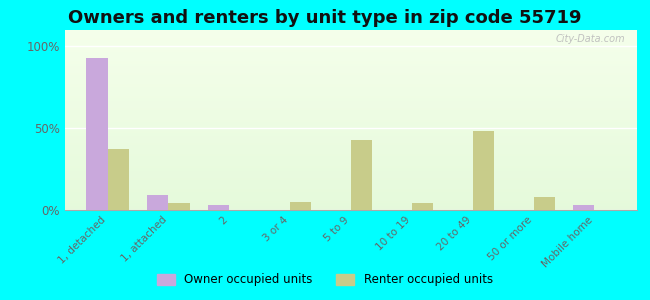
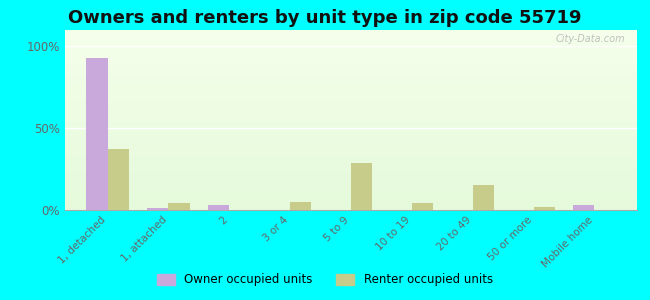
Owner occupied units/1, attached: 9% -> 1%
Renter occupied units/5 to 9: 43% -> 29%
Renter occupied units/20 to 49: 48% -> 15%
Renter occupied units/50 or more: 8% -> 2%
